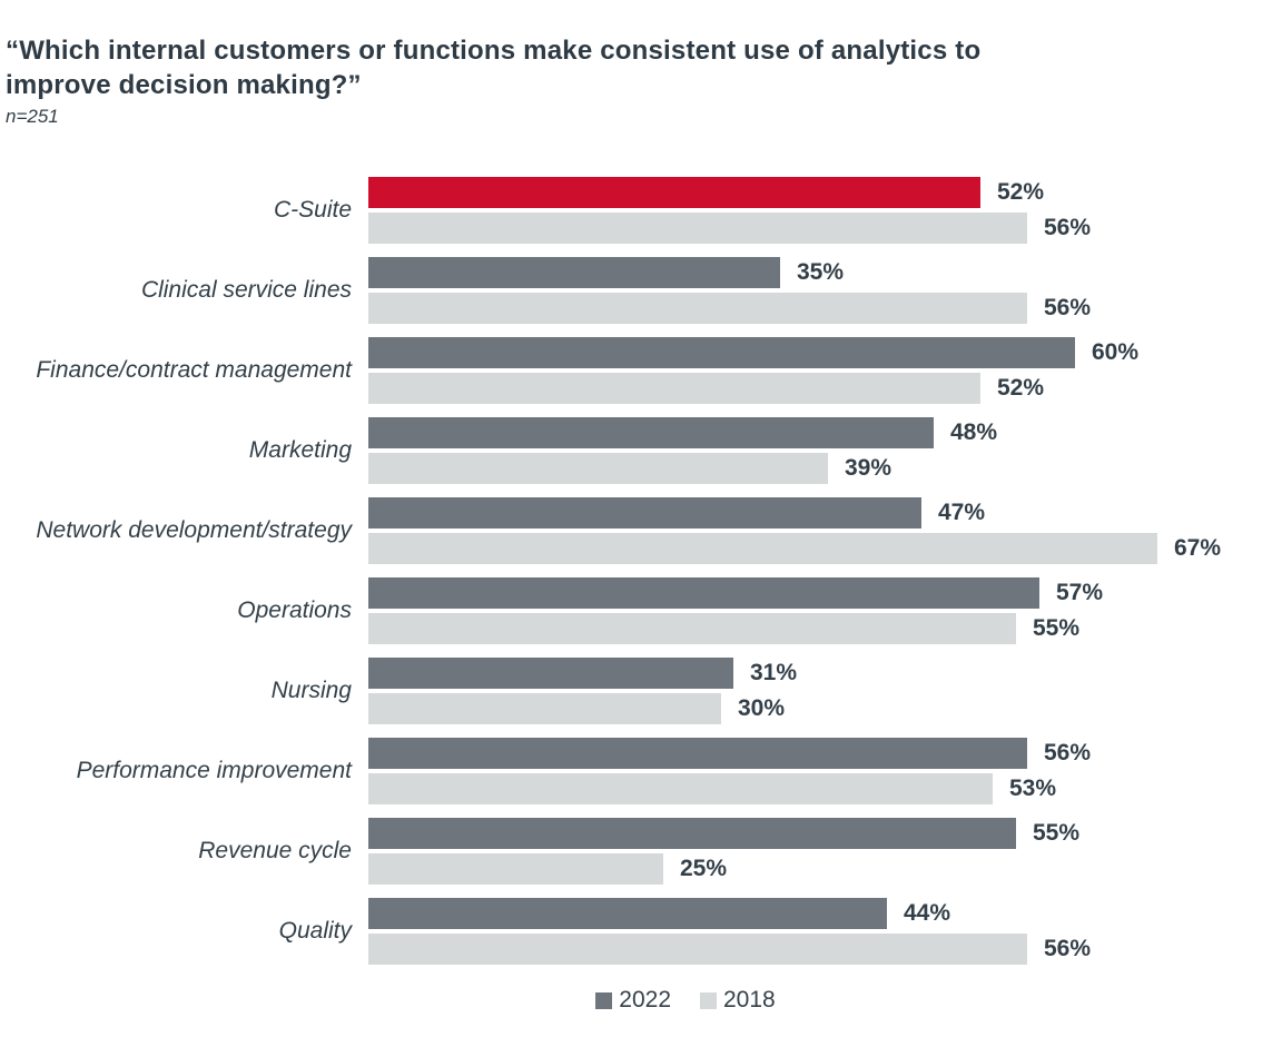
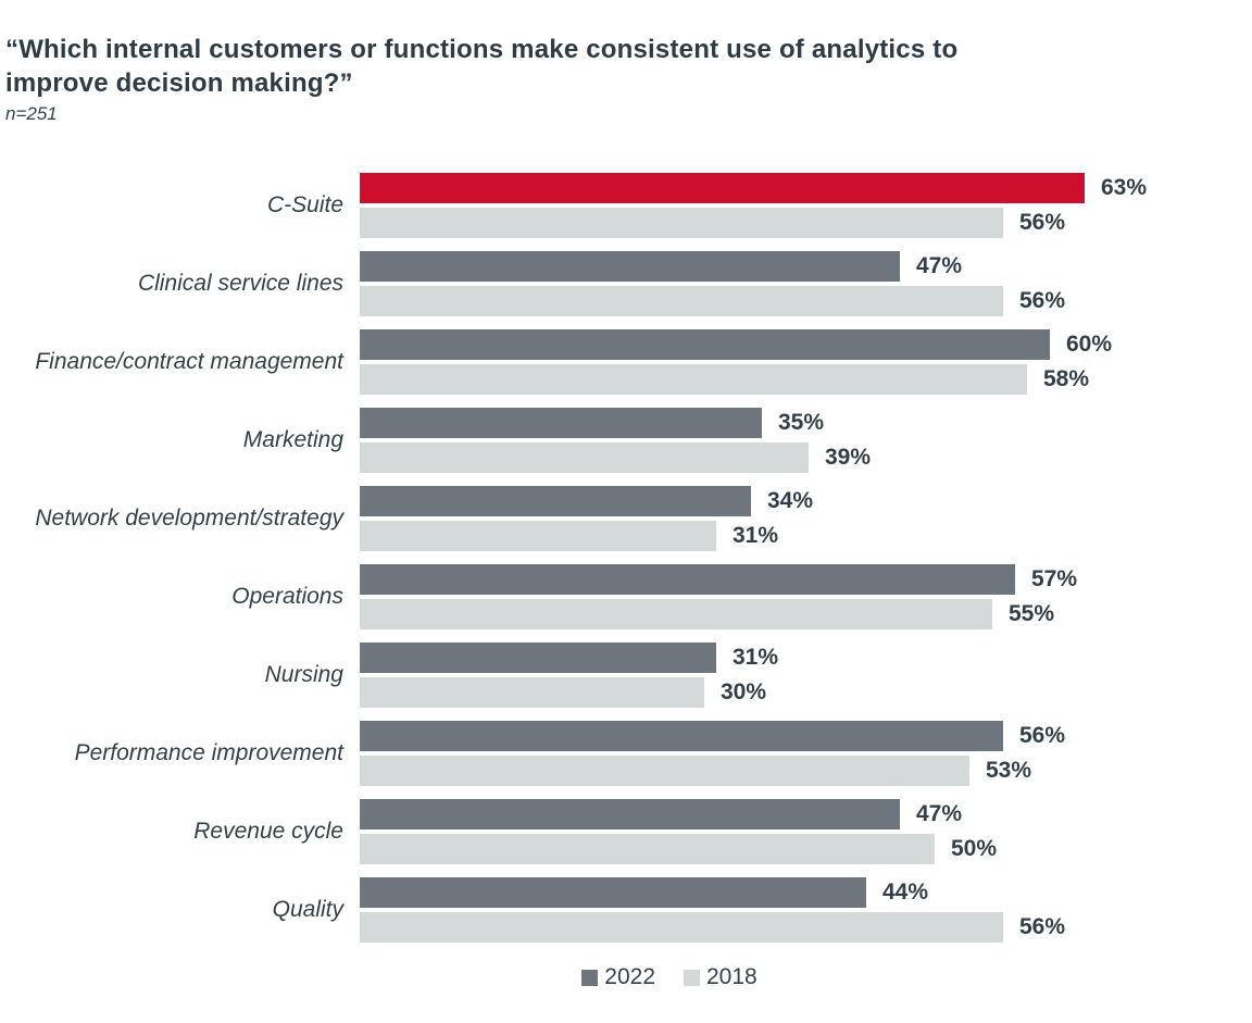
2022/C-Suite: 52% -> 63%
2022/Clinical service lines: 35% -> 47%
2018/Finance/contract management: 52% -> 58%
2022/Marketing: 48% -> 35%
2022/Network development/strategy: 47% -> 34%
2018/Network development/strategy: 67% -> 31%
2022/Revenue cycle: 55% -> 47%
2018/Revenue cycle: 25% -> 50%
